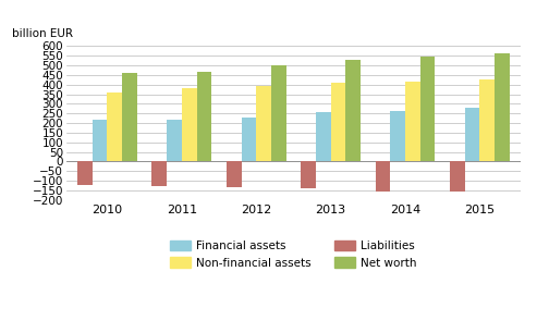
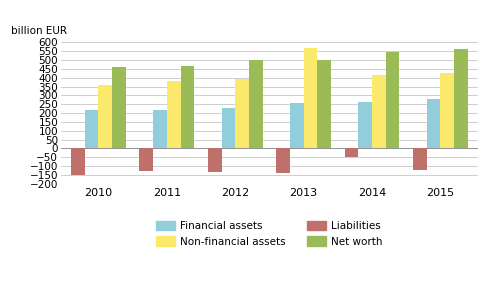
Liabilities/2010: -120 -> -150
Non-financial assets/2013: 410 -> 570
Net worth/2013: 530 -> 500
Liabilities/2014: -160 -> -50
Liabilities/2015: -160 -> -120
